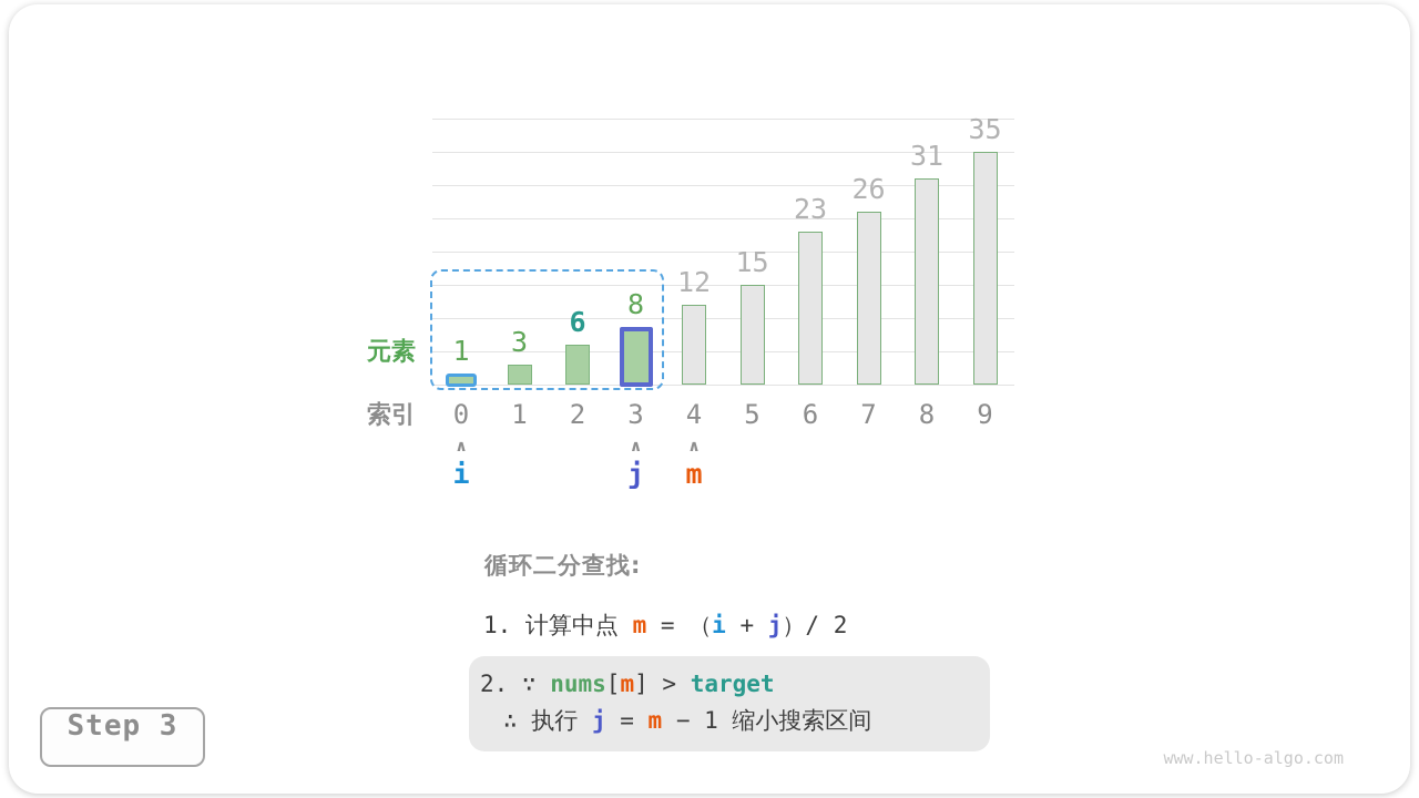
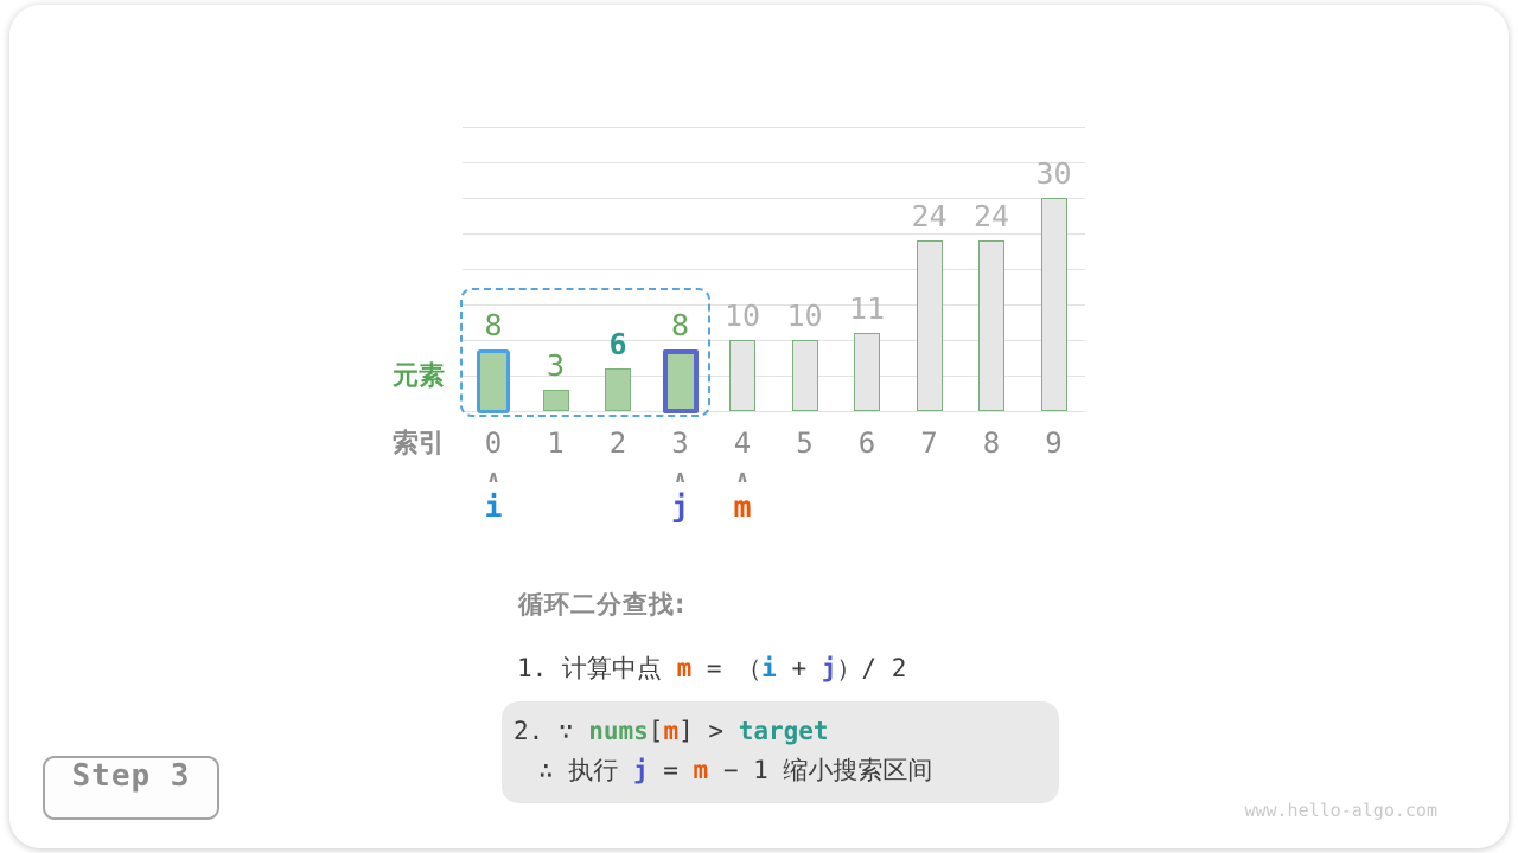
0: 1 -> 8
4: 12 -> 10
5: 15 -> 10
6: 23 -> 11
7: 26 -> 24
8: 31 -> 24
9: 35 -> 30
